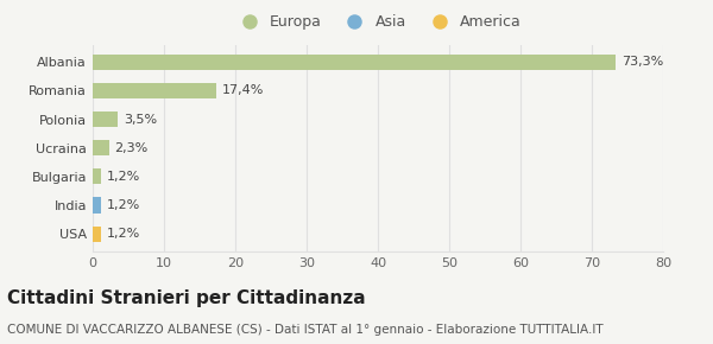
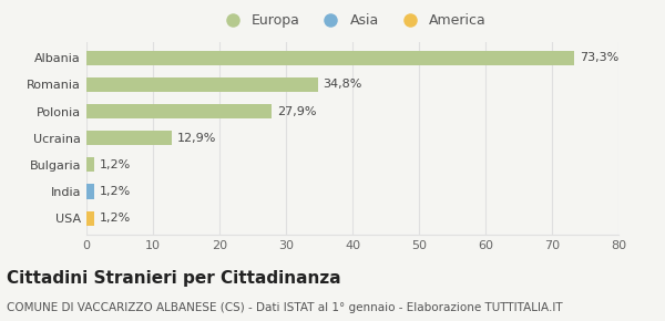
Romania: 17,4% -> 34,8%
Polonia: 3,5% -> 27,9%
Ucraina: 2,3% -> 12,9%
